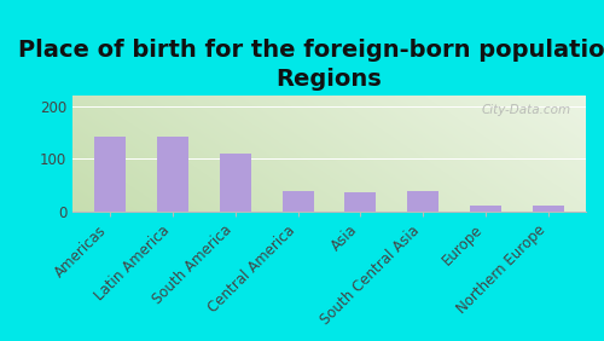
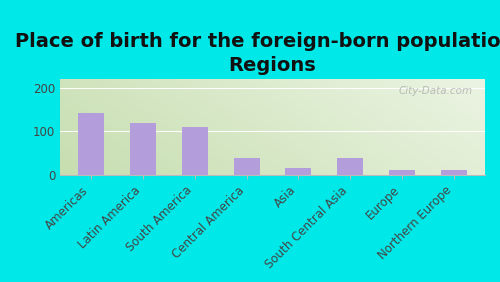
Latin America: 143 -> 120
Asia: 36 -> 15
